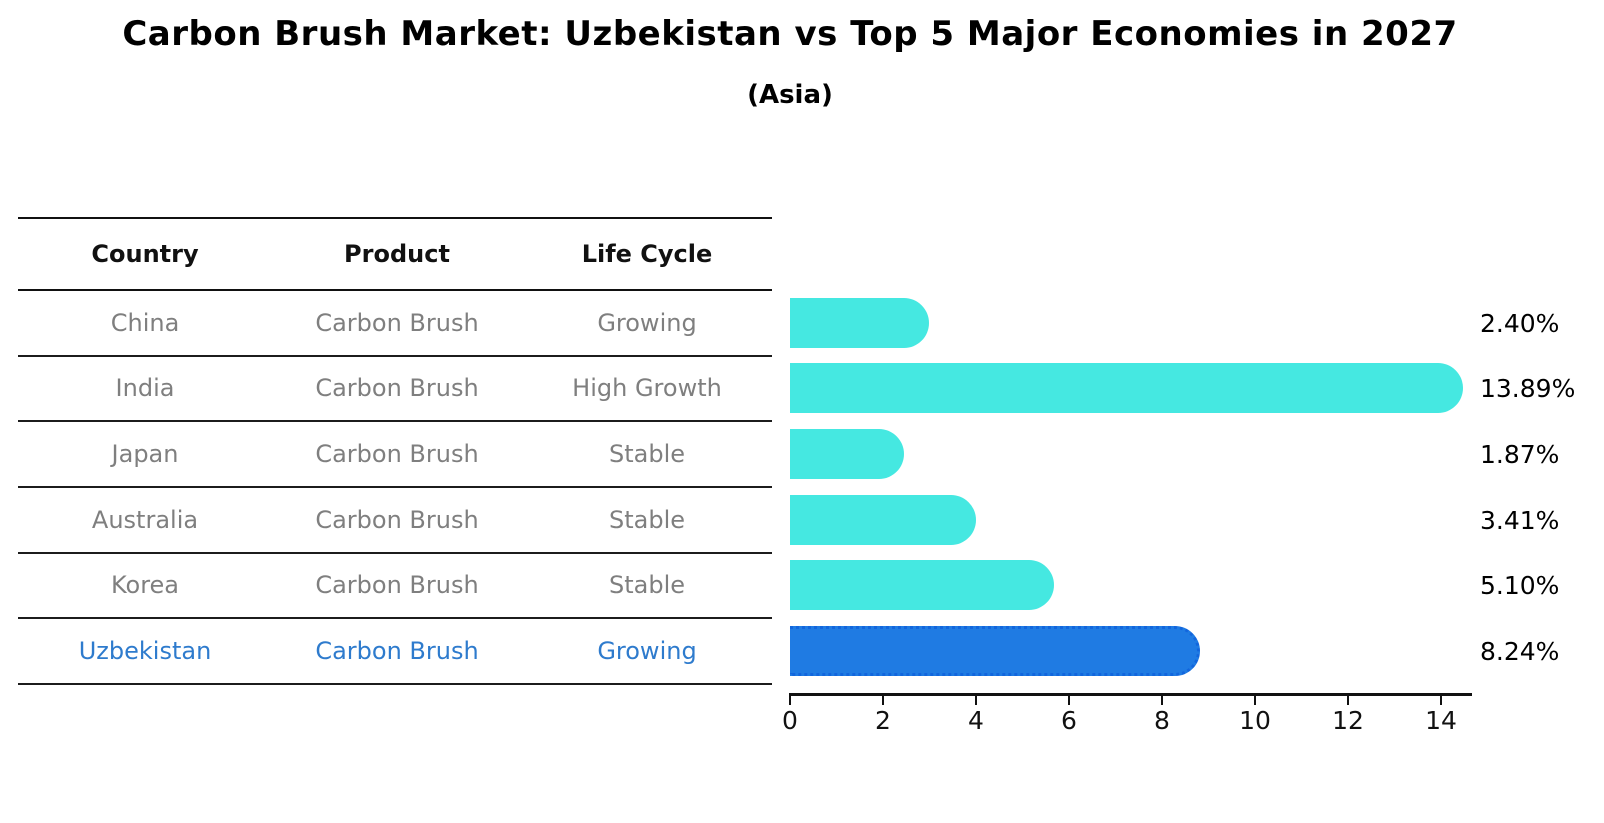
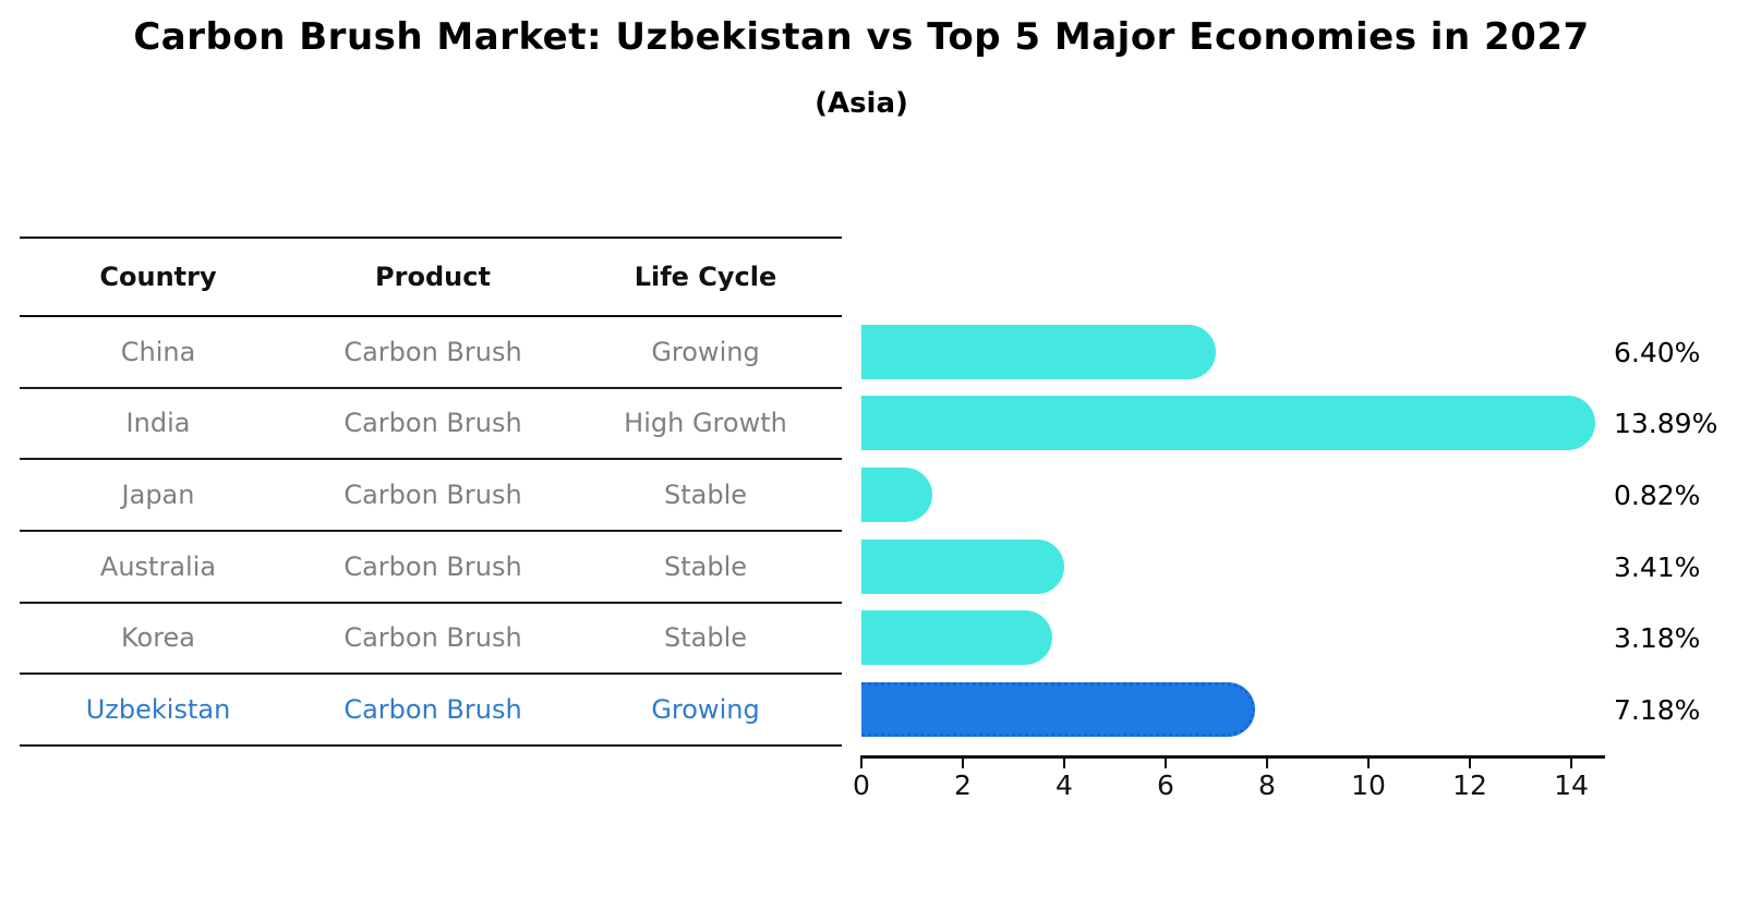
China: 2.40% -> 6.40%
Japan: 1.87% -> 0.82%
Korea: 5.10% -> 3.18%
Uzbekistan: 8.24% -> 7.18%
